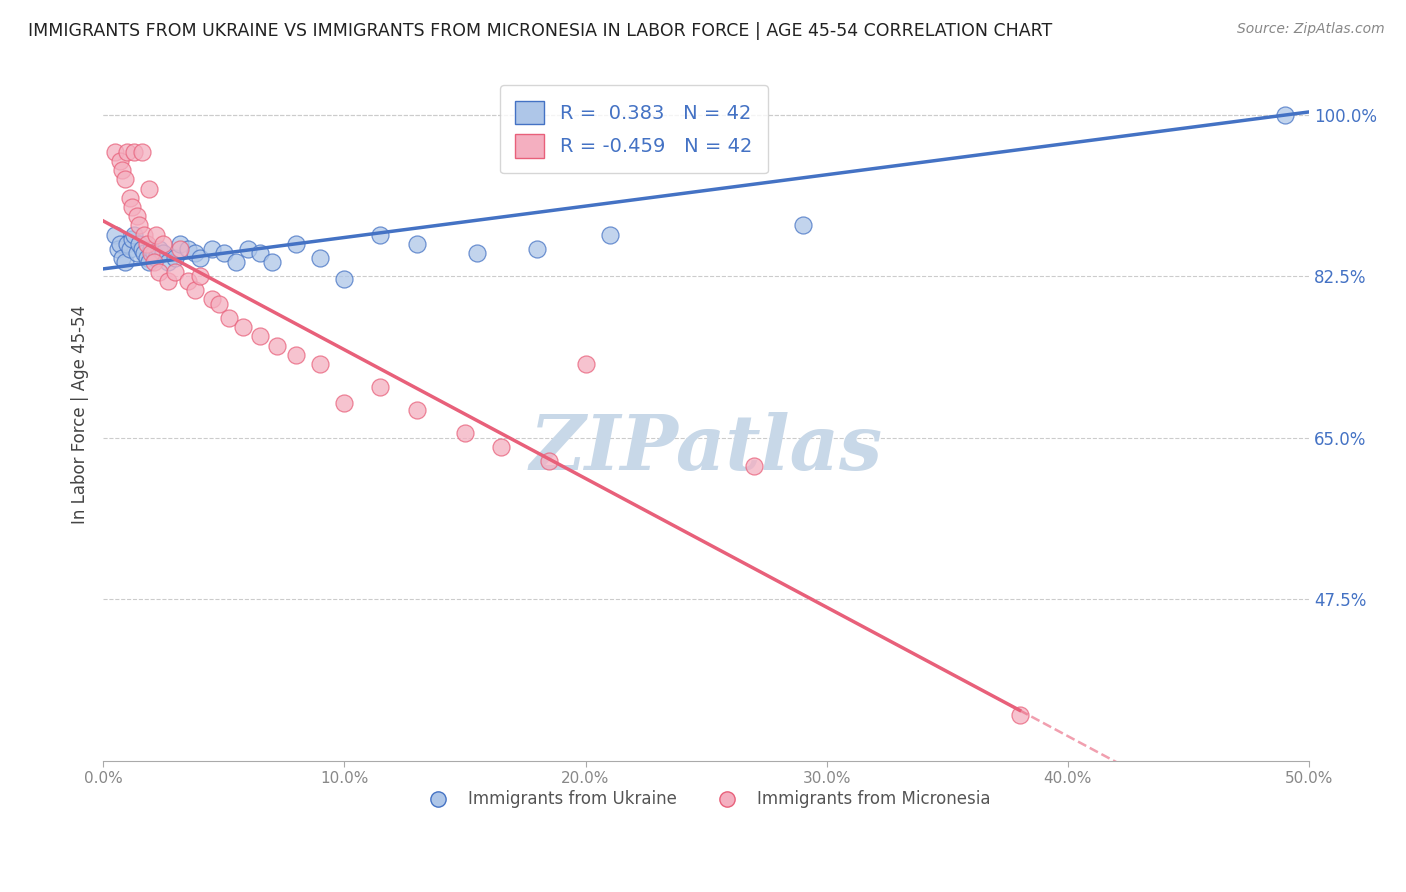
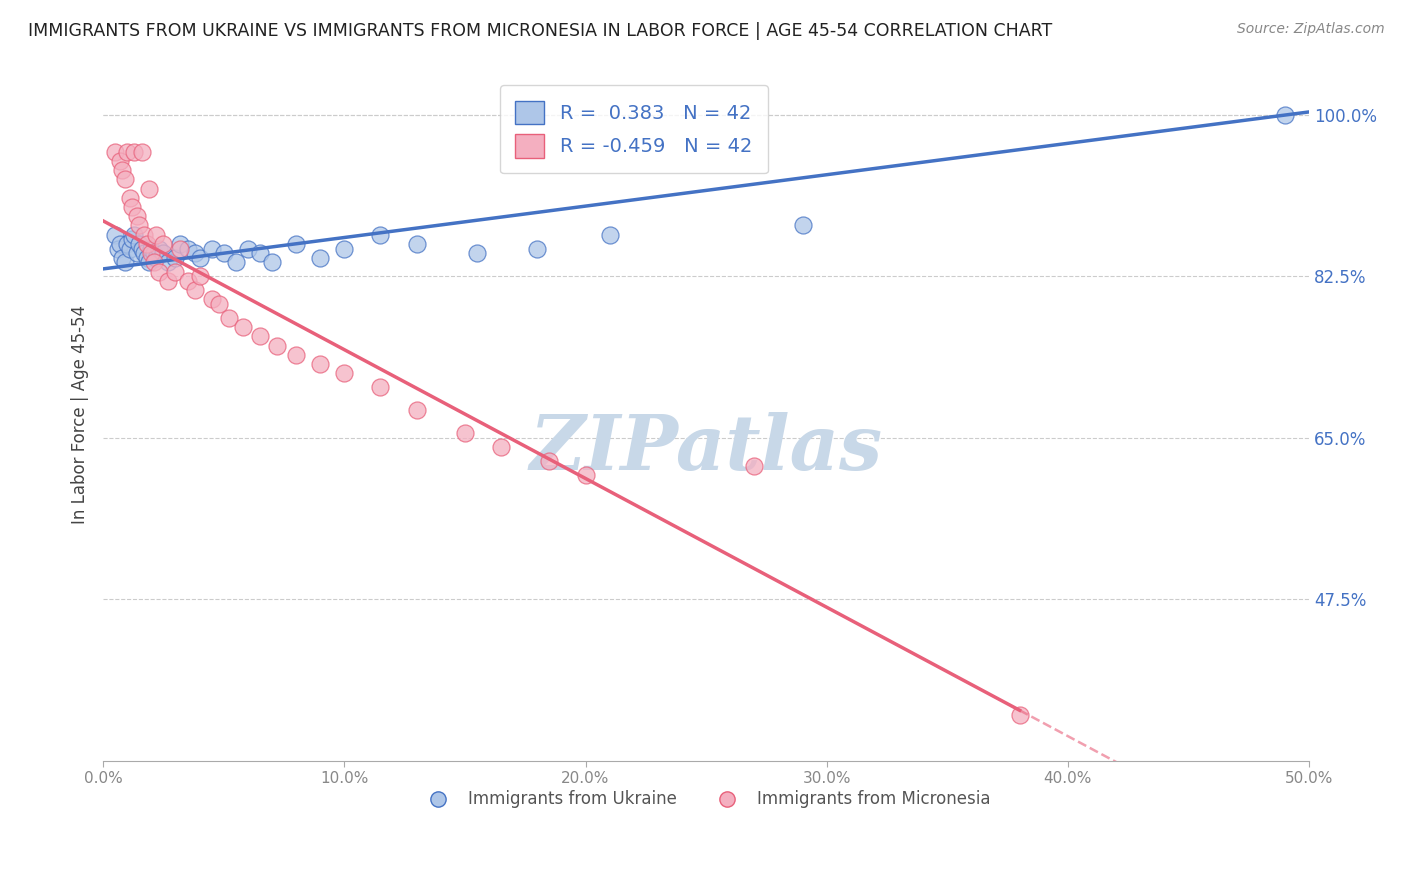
Immigrants from Ukraine/10.0%: 82.2% -> 85.5%
Immigrants from Micronesia/10.0%: 68.8% -> 72.0%
Immigrants from Micronesia/20.0%: 73.0% -> 61.0%
